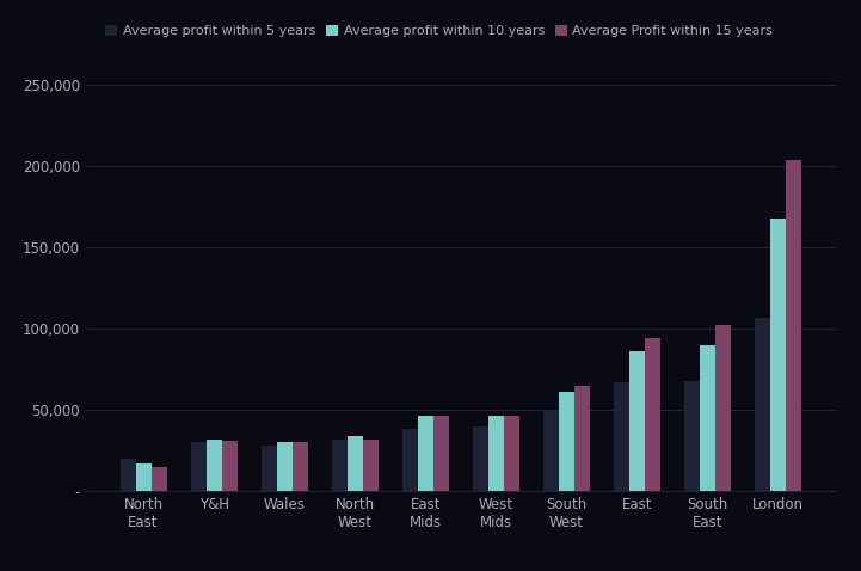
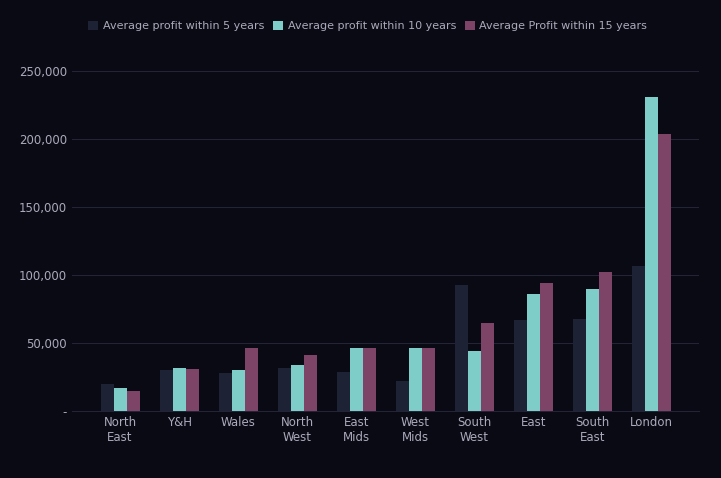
Average Profit within 15 years/Wales: 30,000 -> 46,000
Average Profit within 15 years/North West: 32,000 -> 41,000
Average profit within 5 years/East Mids: 38,000 -> 29,000
Average profit within 5 years/West Mids: 40,000 -> 22,000
Average profit within 5 years/South West: 50,000 -> 93,000
Average profit within 10 years/South West: 61,000 -> 44,000
Average profit within 10 years/London: 168,000 -> 231,000
